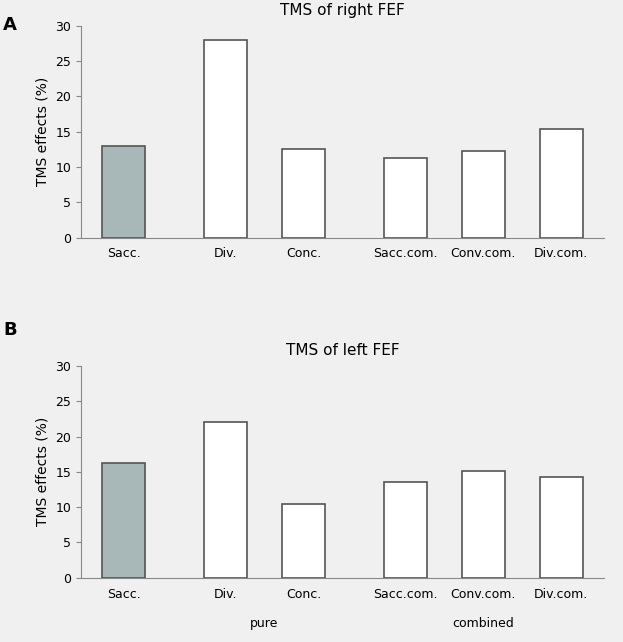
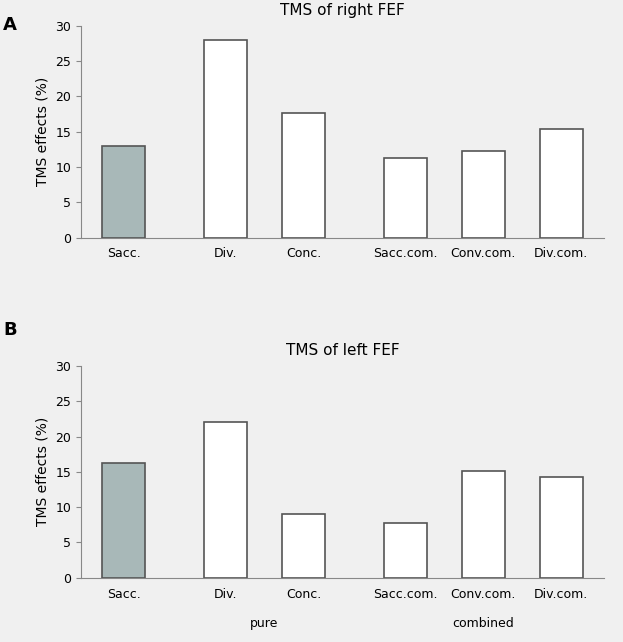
TMS of right FEF/Conc.: 12.5 -> 17.6
TMS of left FEF/Conc.: 10.4 -> 9.0
TMS of left FEF/Sacc.com.: 13.6 -> 7.8
